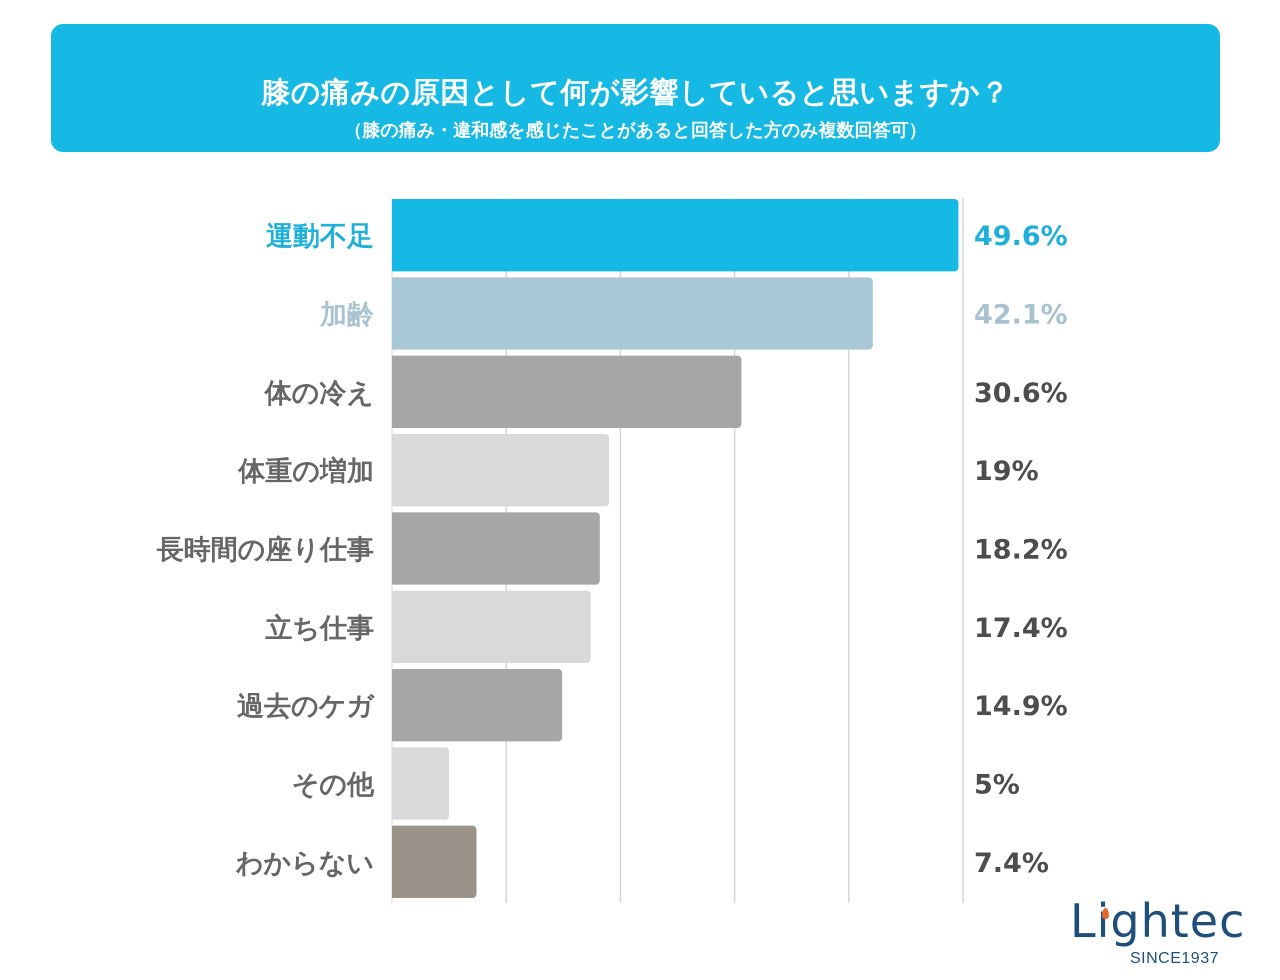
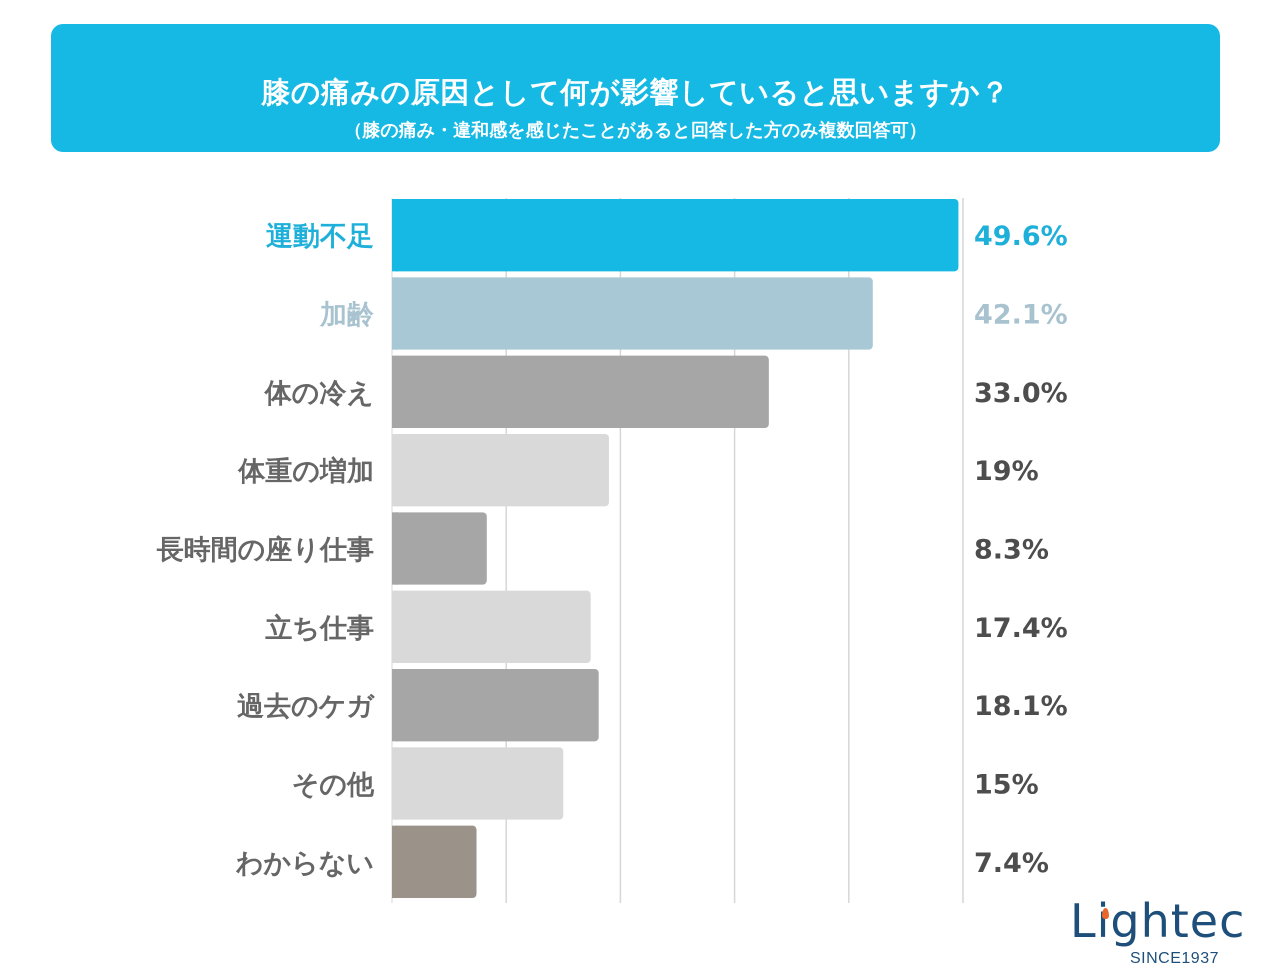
体の冷え: 30.6% -> 33.0%
長時間の座り仕事: 18.2% -> 8.3%
過去のケガ: 14.9% -> 18.1%
その他: 5% -> 15%
